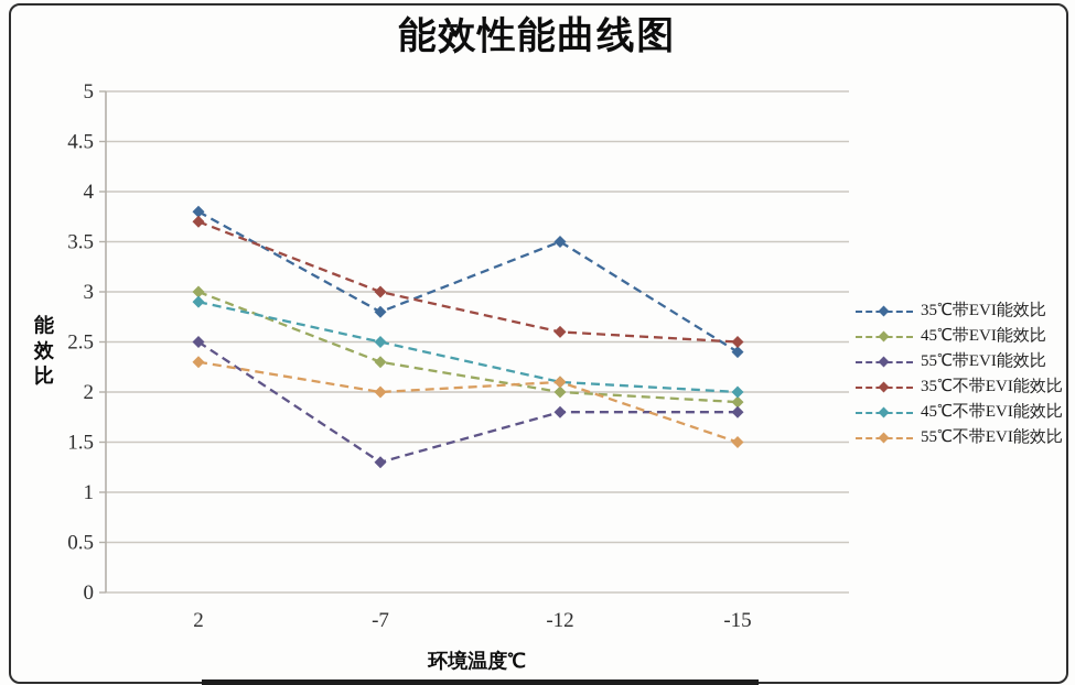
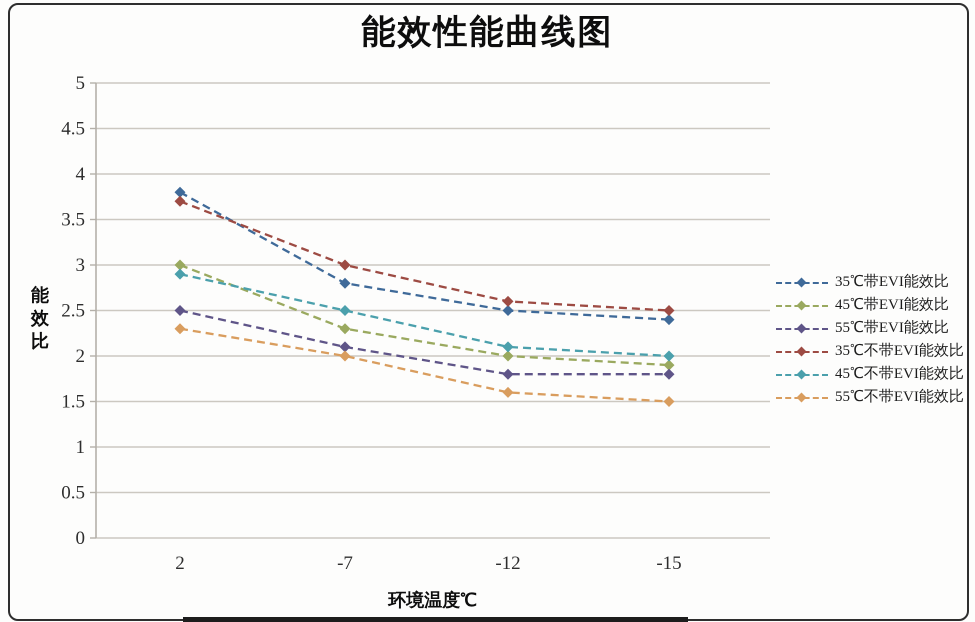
55℃带EVI能效比/-7: 1.3 -> 2.1
35℃带EVI能效比/-12: 3.5 -> 2.5
55℃不带EVI能效比/-12: 2.1 -> 1.6
